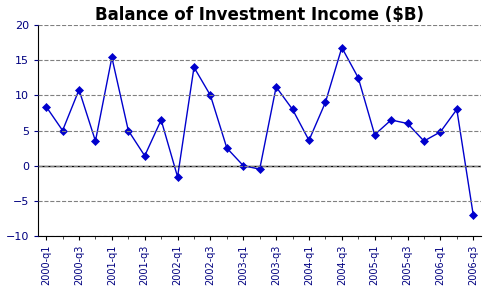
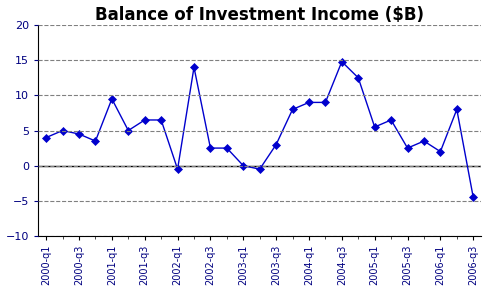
2000-q1: 8.4 -> 4.0
2000-q3: 10.8 -> 4.5
2001-q1: 15.4 -> 9.5
2001-q3: 1.4 -> 6.5
2002-q1: -1.6 -> -0.5
2002-q3: 10.0 -> 2.5
2003-q3: 11.2 -> 3.0
2004-q1: 3.6 -> 9.0
2004-q3: 16.8 -> 14.8
2005-q1: 4.4 -> 5.5
2005-q3: 6.0 -> 2.5
2006-q1: 4.8 -> 2.0
2006-q3: -7.0 -> -4.5
